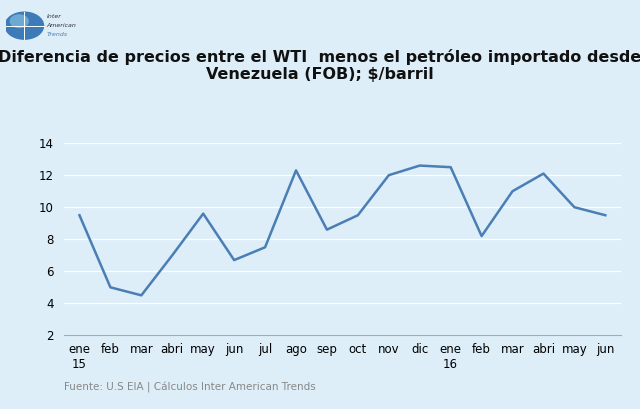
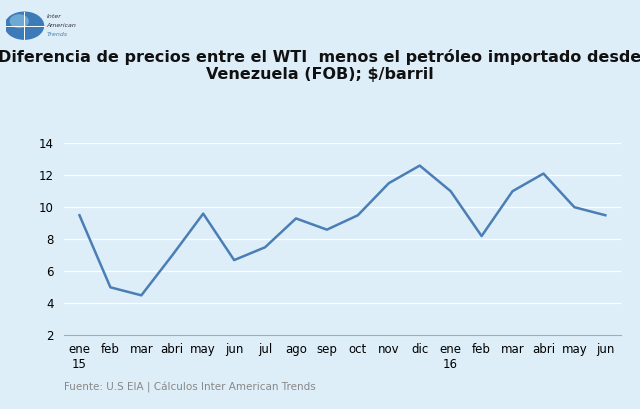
ago: 12.3 -> 9.3
nov: 12.0 -> 11.5
ene 16: 12.5 -> 11.0
